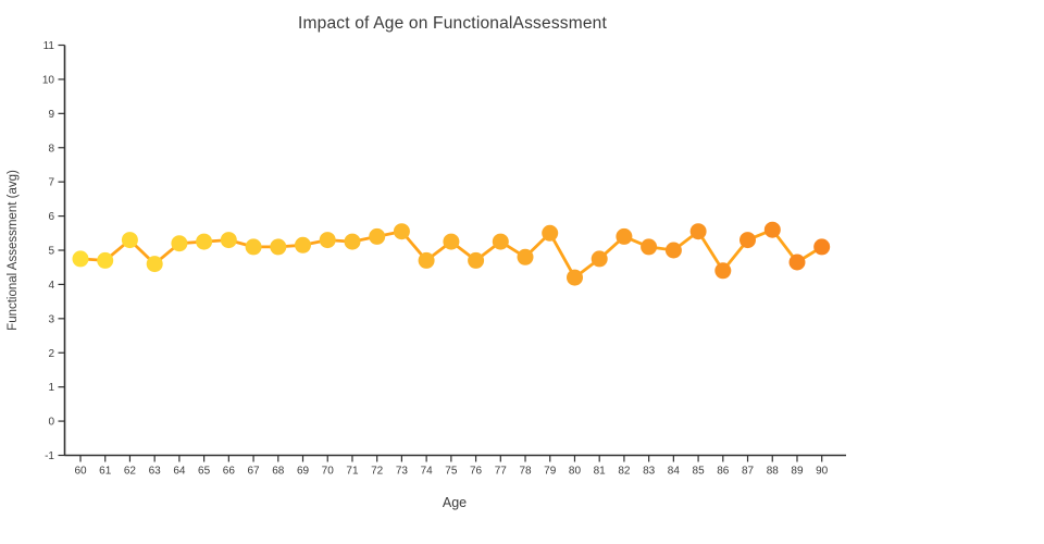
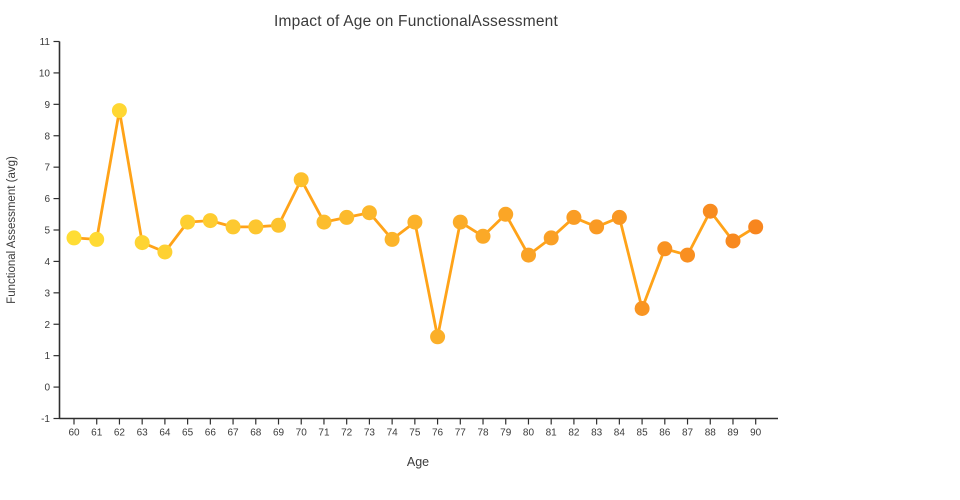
62: 5.3 -> 8.8
64: 5.2 -> 4.3
70: 5.3 -> 6.6
76: 4.7 -> 1.6
84: 5.0 -> 5.4
85: 5.5 -> 2.5
87: 5.3 -> 4.2
